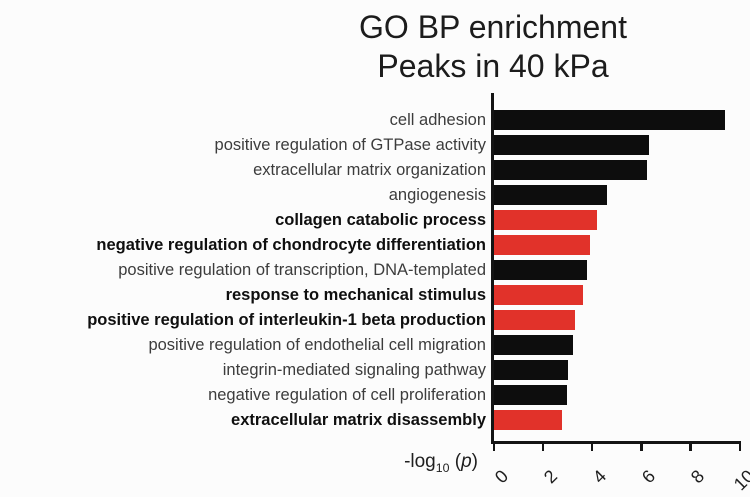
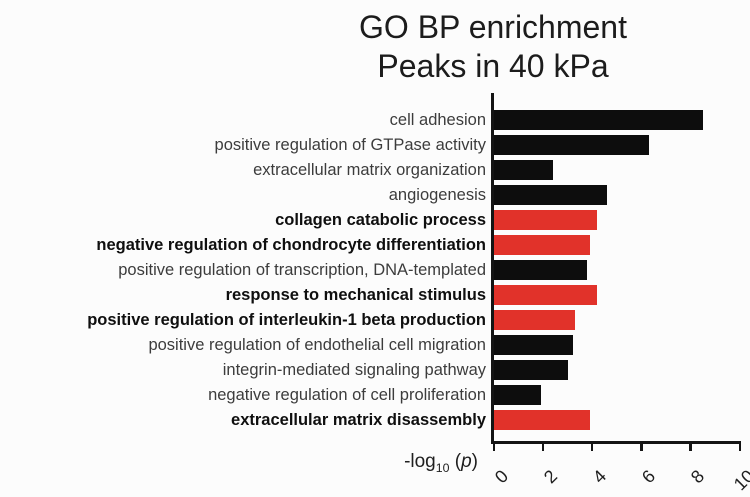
cell adhesion: 9.4 -> 8.5
extracellular matrix organization: 6.2 -> 2.4
response to mechanical stimulus: 3.6 -> 4.2
negative regulation of cell proliferation: 3.0 -> 1.9
extracellular matrix disassembly: 2.8 -> 3.9
